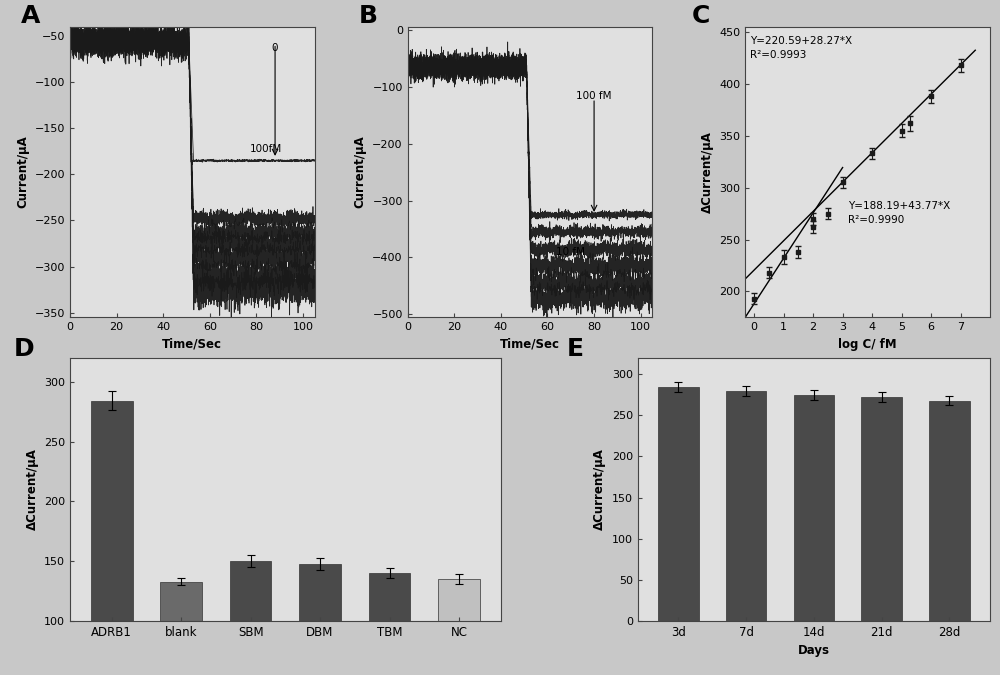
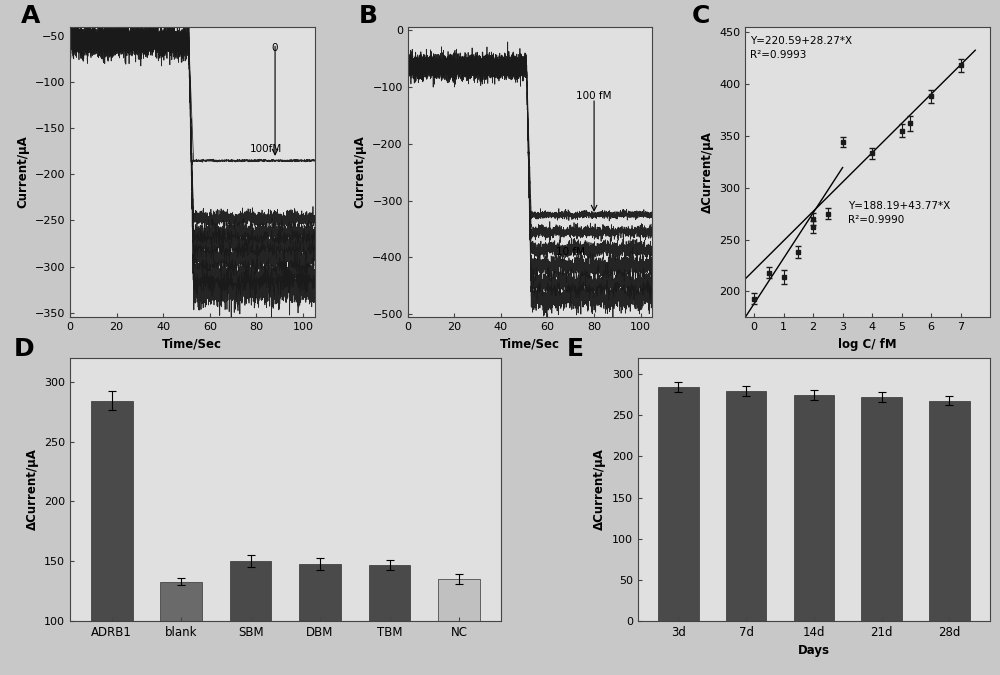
1: 233 -> 214
3: 305 -> 344
TBM: 140 -> 147
